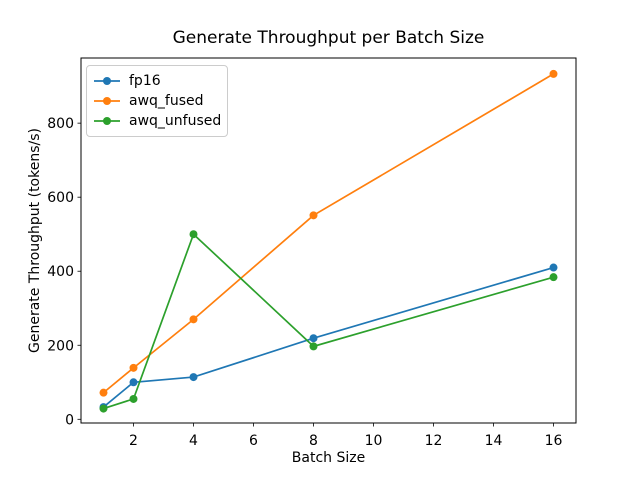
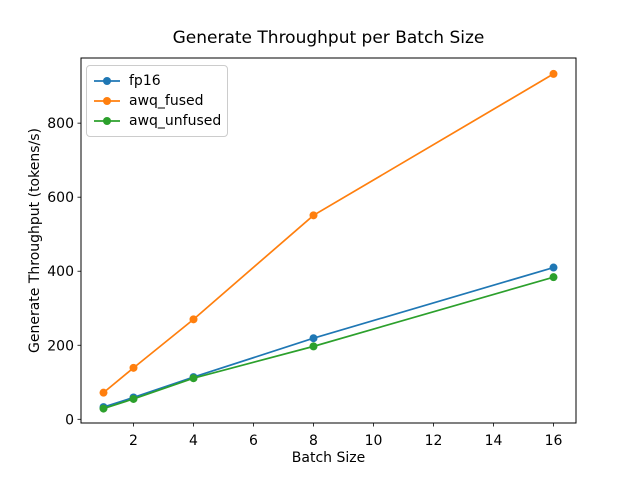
fp16/2: 100 -> 60
awq_unfused/4: 500 -> 110
